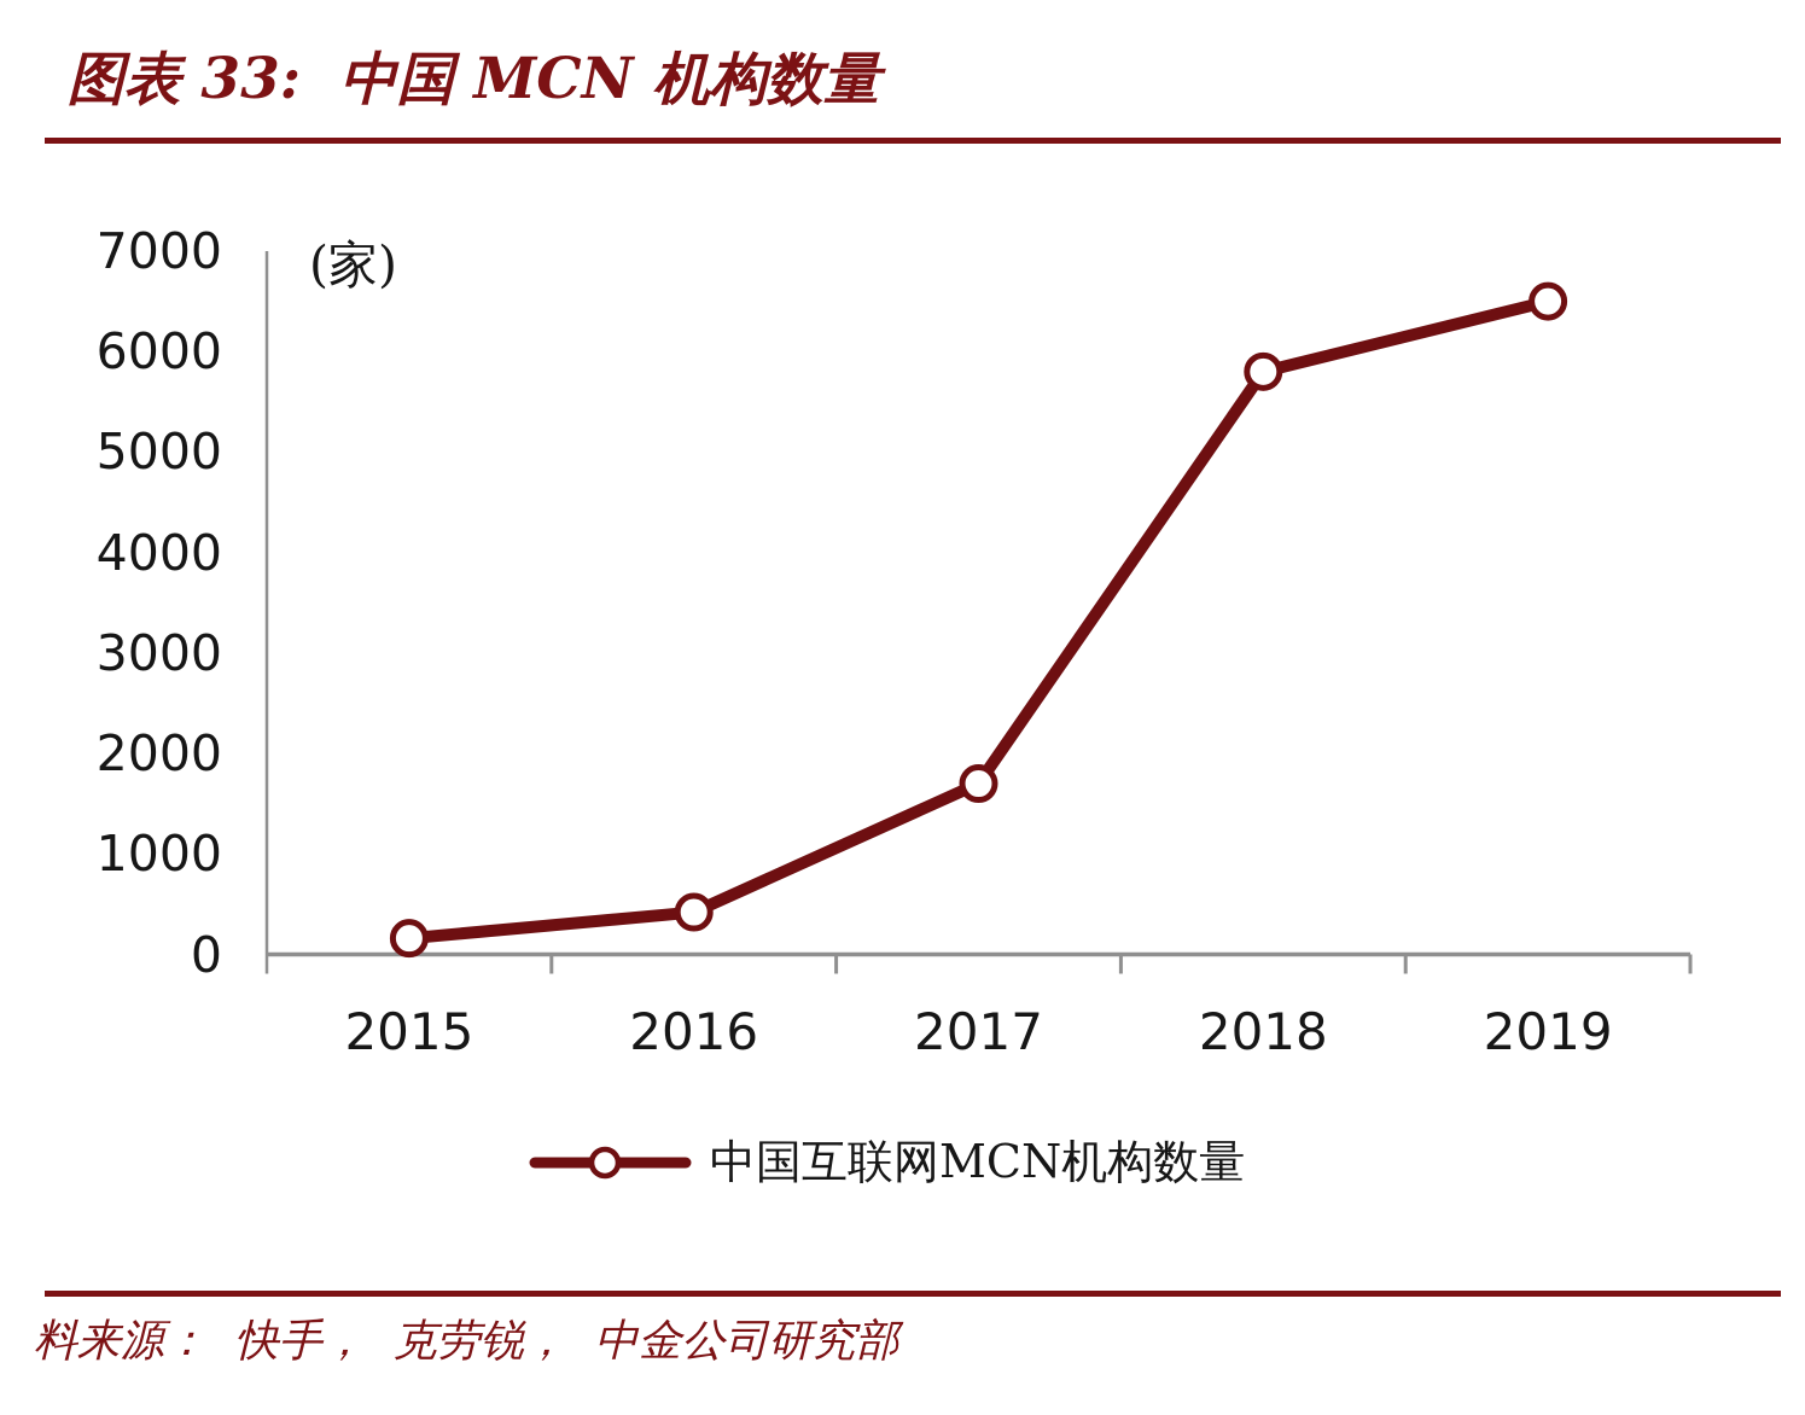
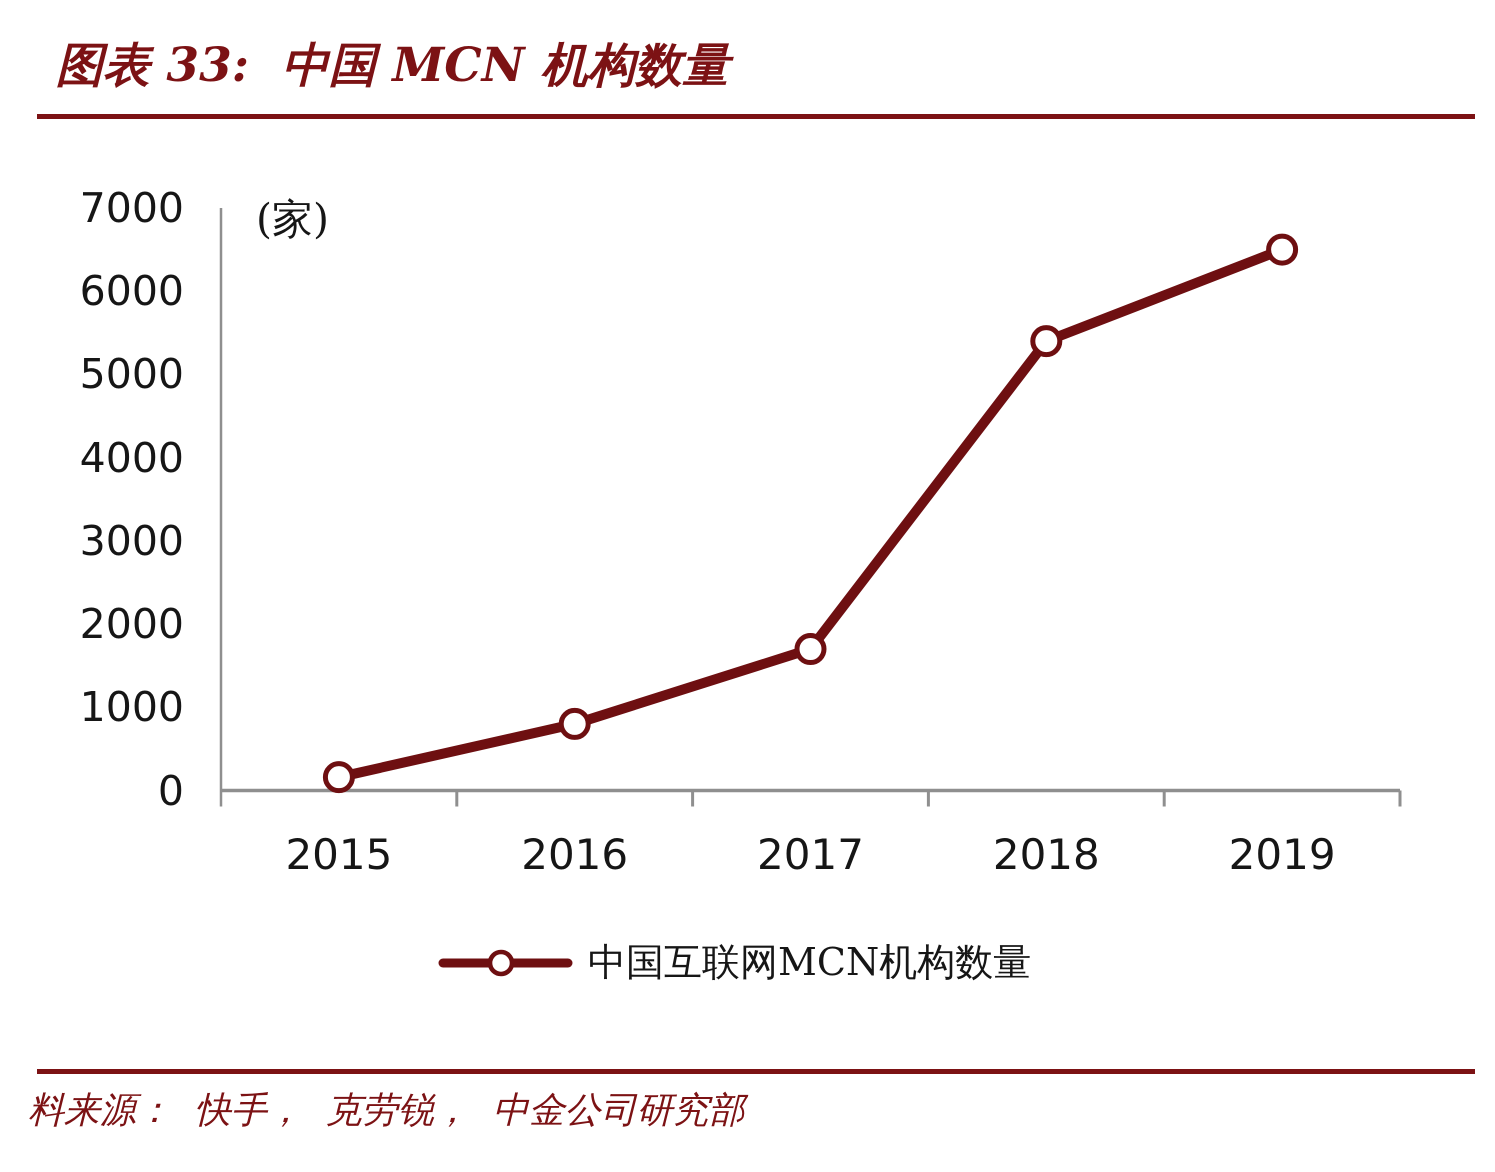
2016: 400 -> 800
2018: 5800 -> 5400
